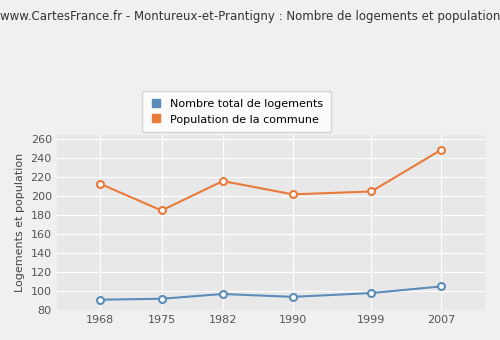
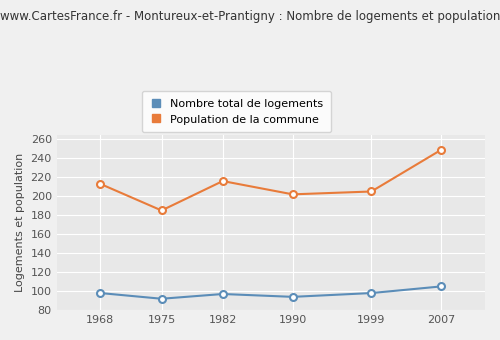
Nombre total de logements/1968: 91 -> 98
